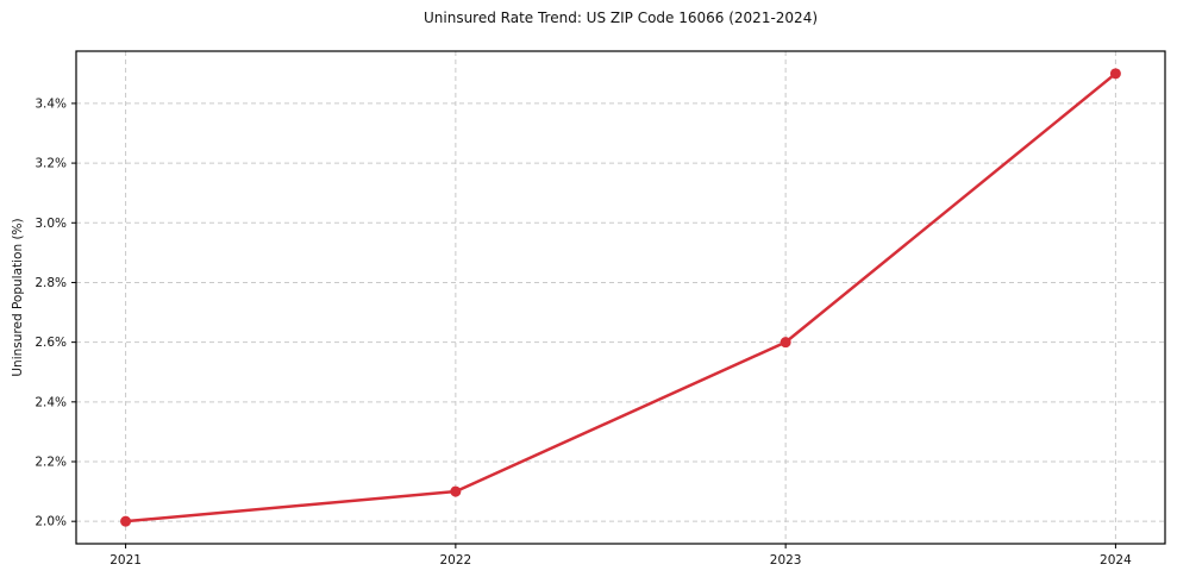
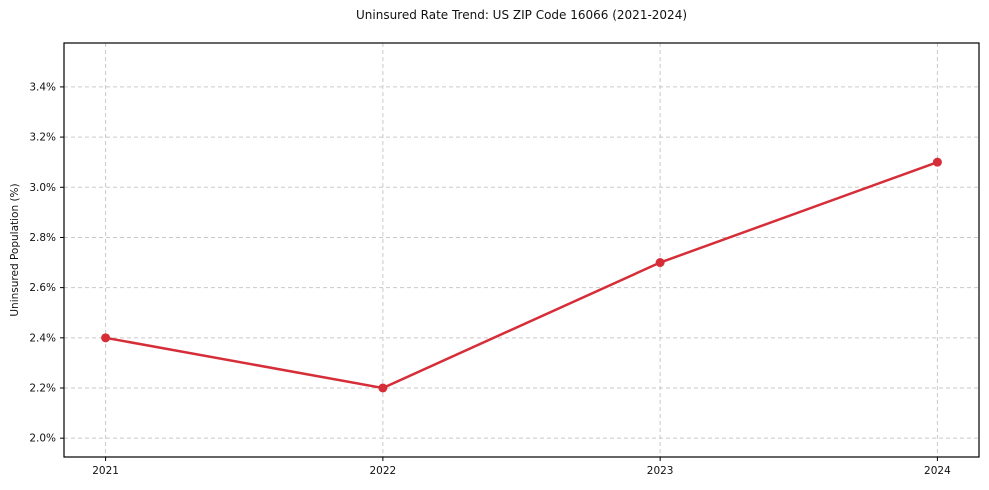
2021: 2.0% -> 2.4%
2022: 2.1% -> 2.2%
2023: 2.6% -> 2.7%
2024: 3.5% -> 3.1%
